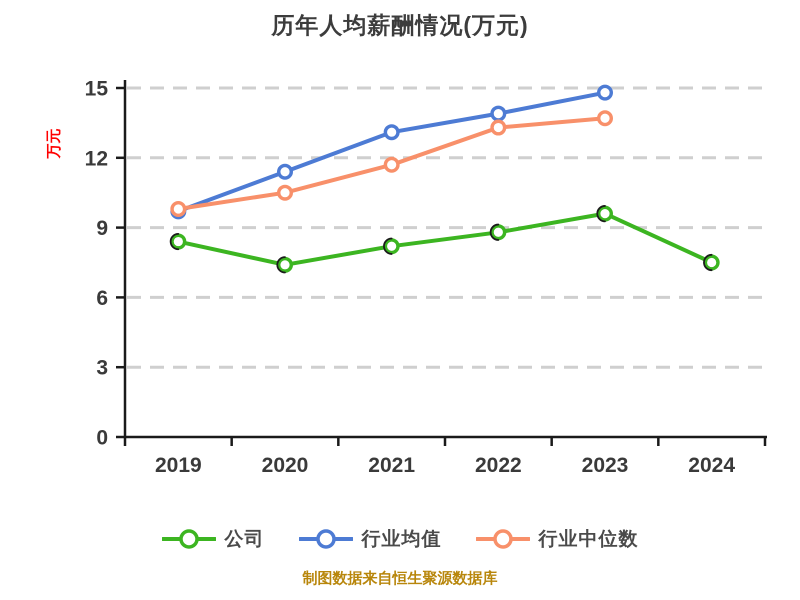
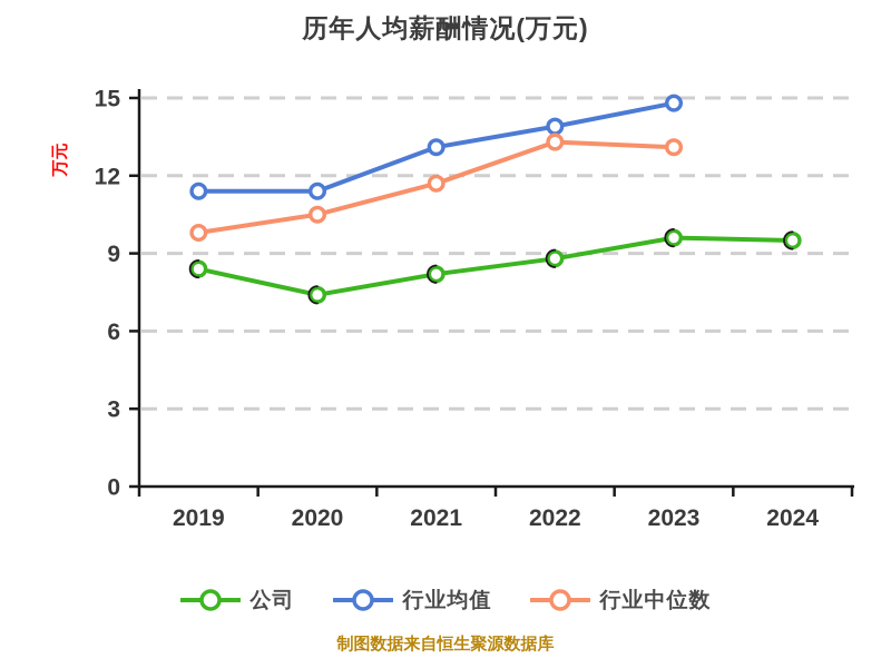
行业均值/2019: 9.7 -> 11.4
行业中位数/2023: 13.7 -> 13.1
公司/2024: 7.5 -> 9.5
